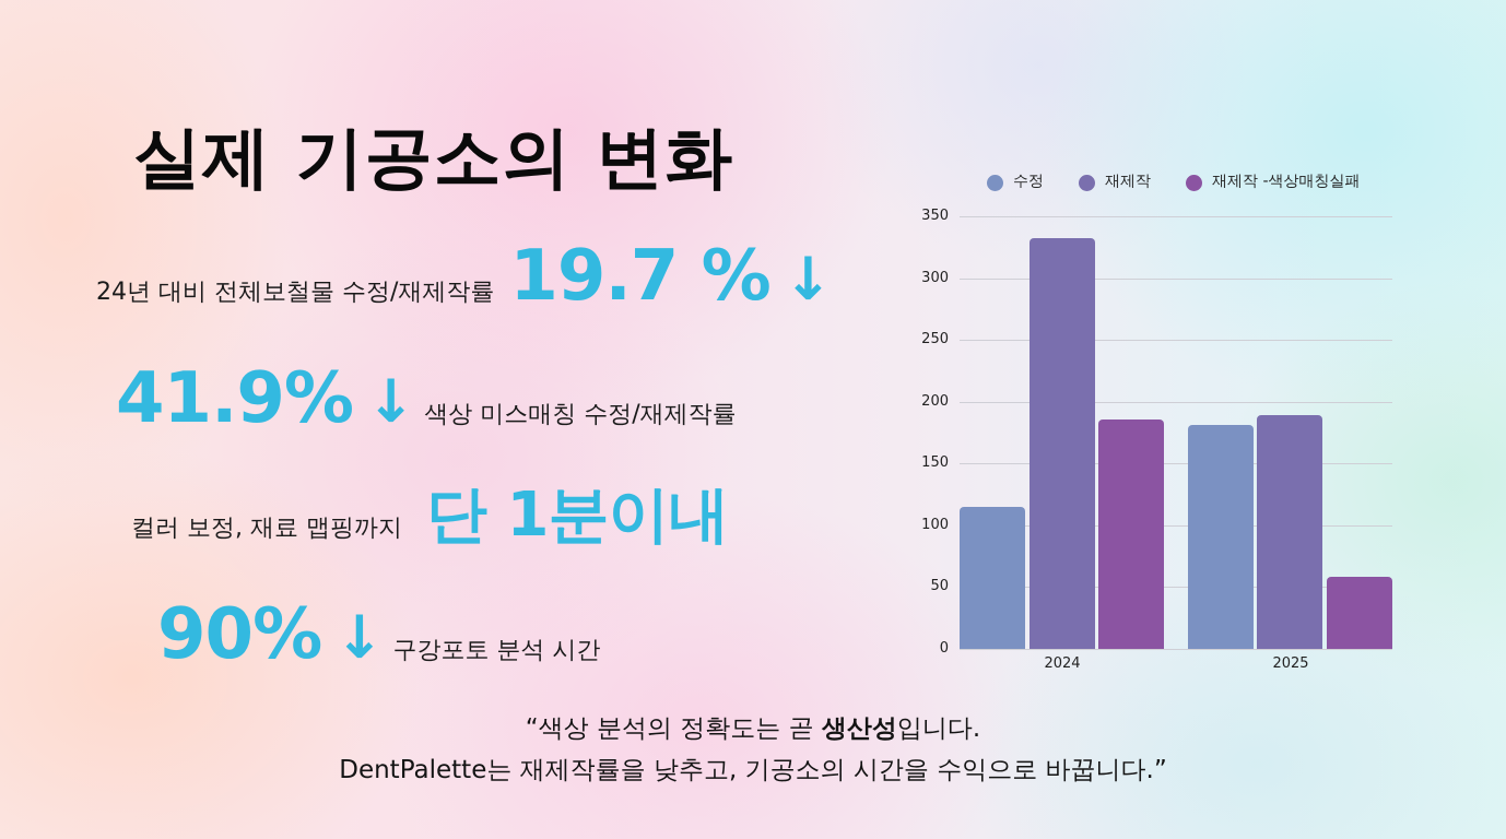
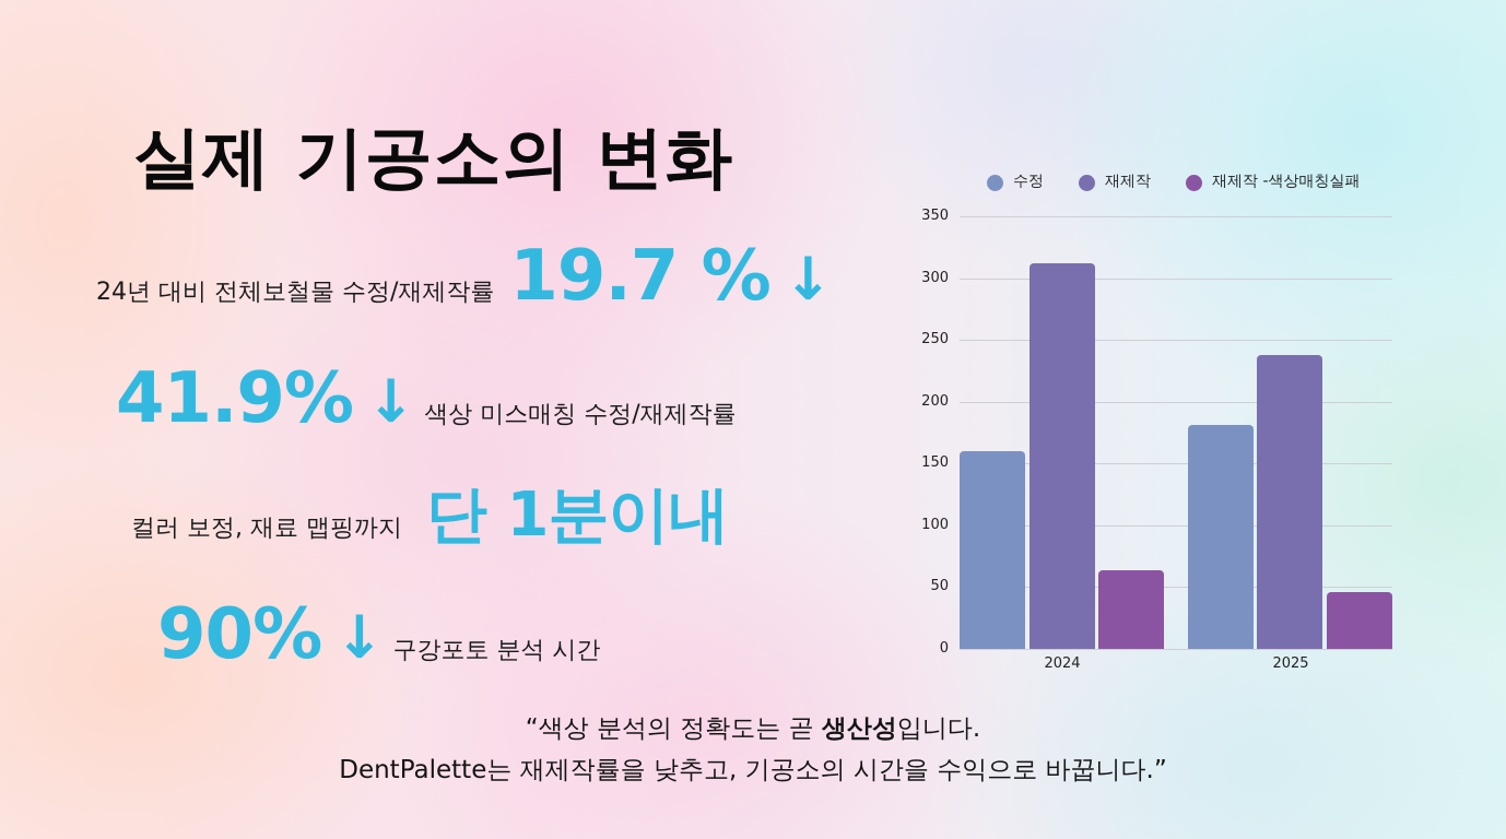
수정/2024: 115 -> 160
재제작/2024: 332 -> 312
재제작 -색상매칭실패/2024: 186 -> 64
재제작/2025: 189 -> 238
재제작 -색상매칭실패/2025: 58 -> 46
